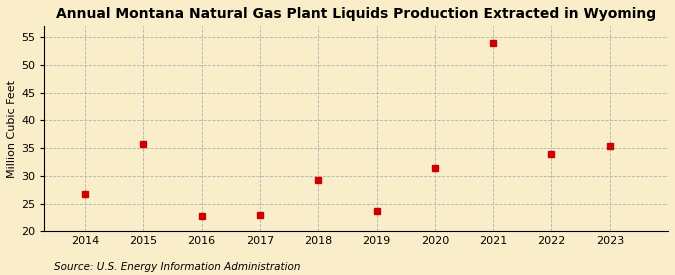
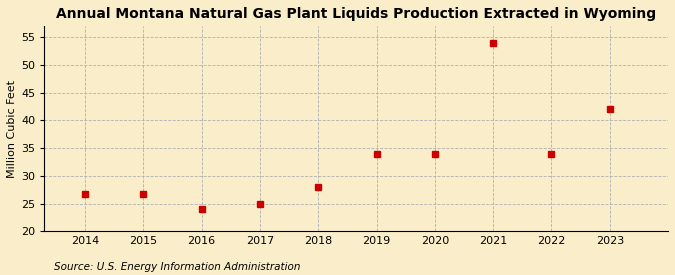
2015: 35.8 -> 26.8
2016: 22.8 -> 24.0
2017: 23.0 -> 25.0
2018: 29.2 -> 28.0
2019: 23.6 -> 34.0
2020: 31.4 -> 34.0
2023: 35.4 -> 42.0
